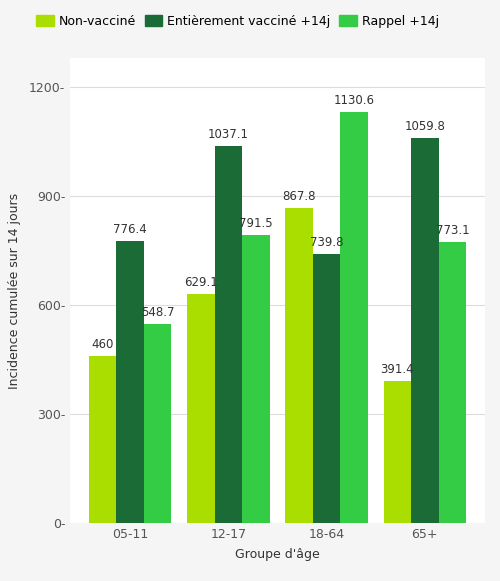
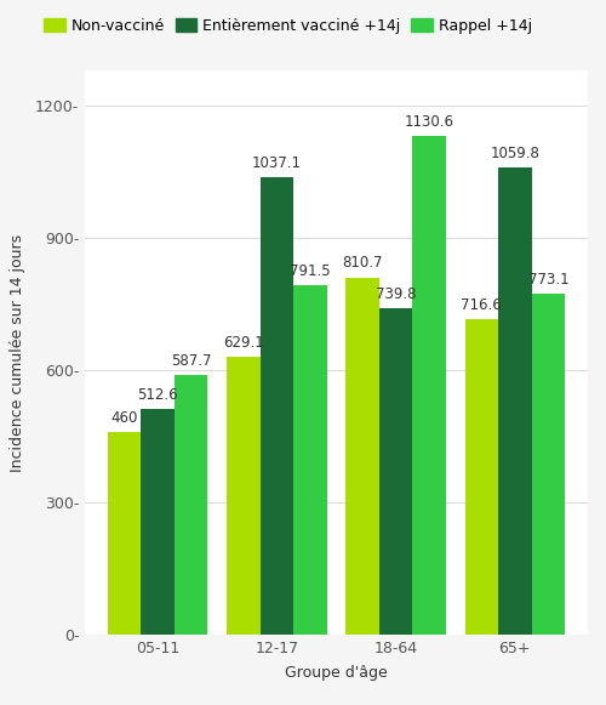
Entièrement vacciné +14j/05-11: 776.4 -> 512.6
Rappel +14j/05-11: 548.7 -> 587.7
Non-vacciné/18-64: 867.8 -> 810.7
Non-vacciné/65+: 391.4 -> 716.6
